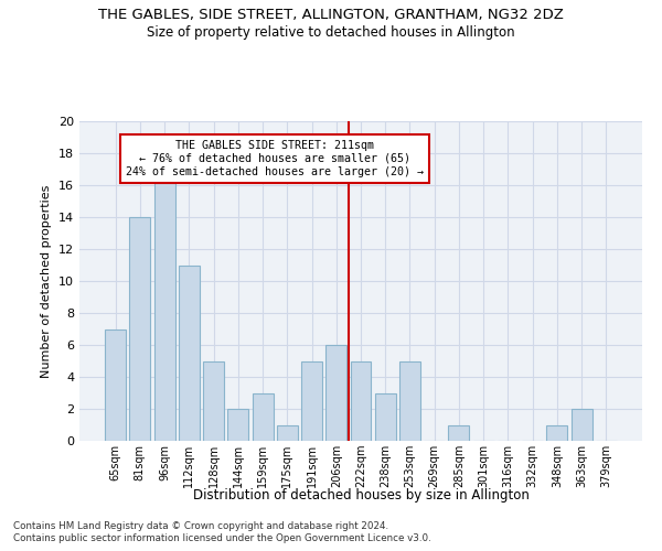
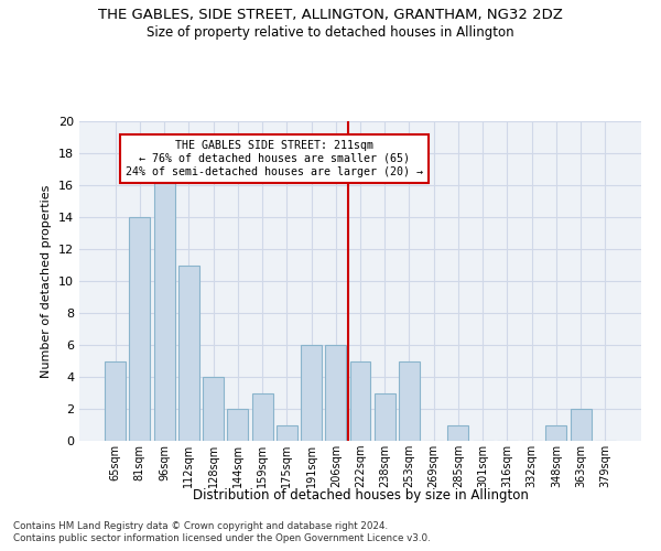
65sqm: 7 -> 5
128sqm: 5 -> 4
191sqm: 5 -> 6
